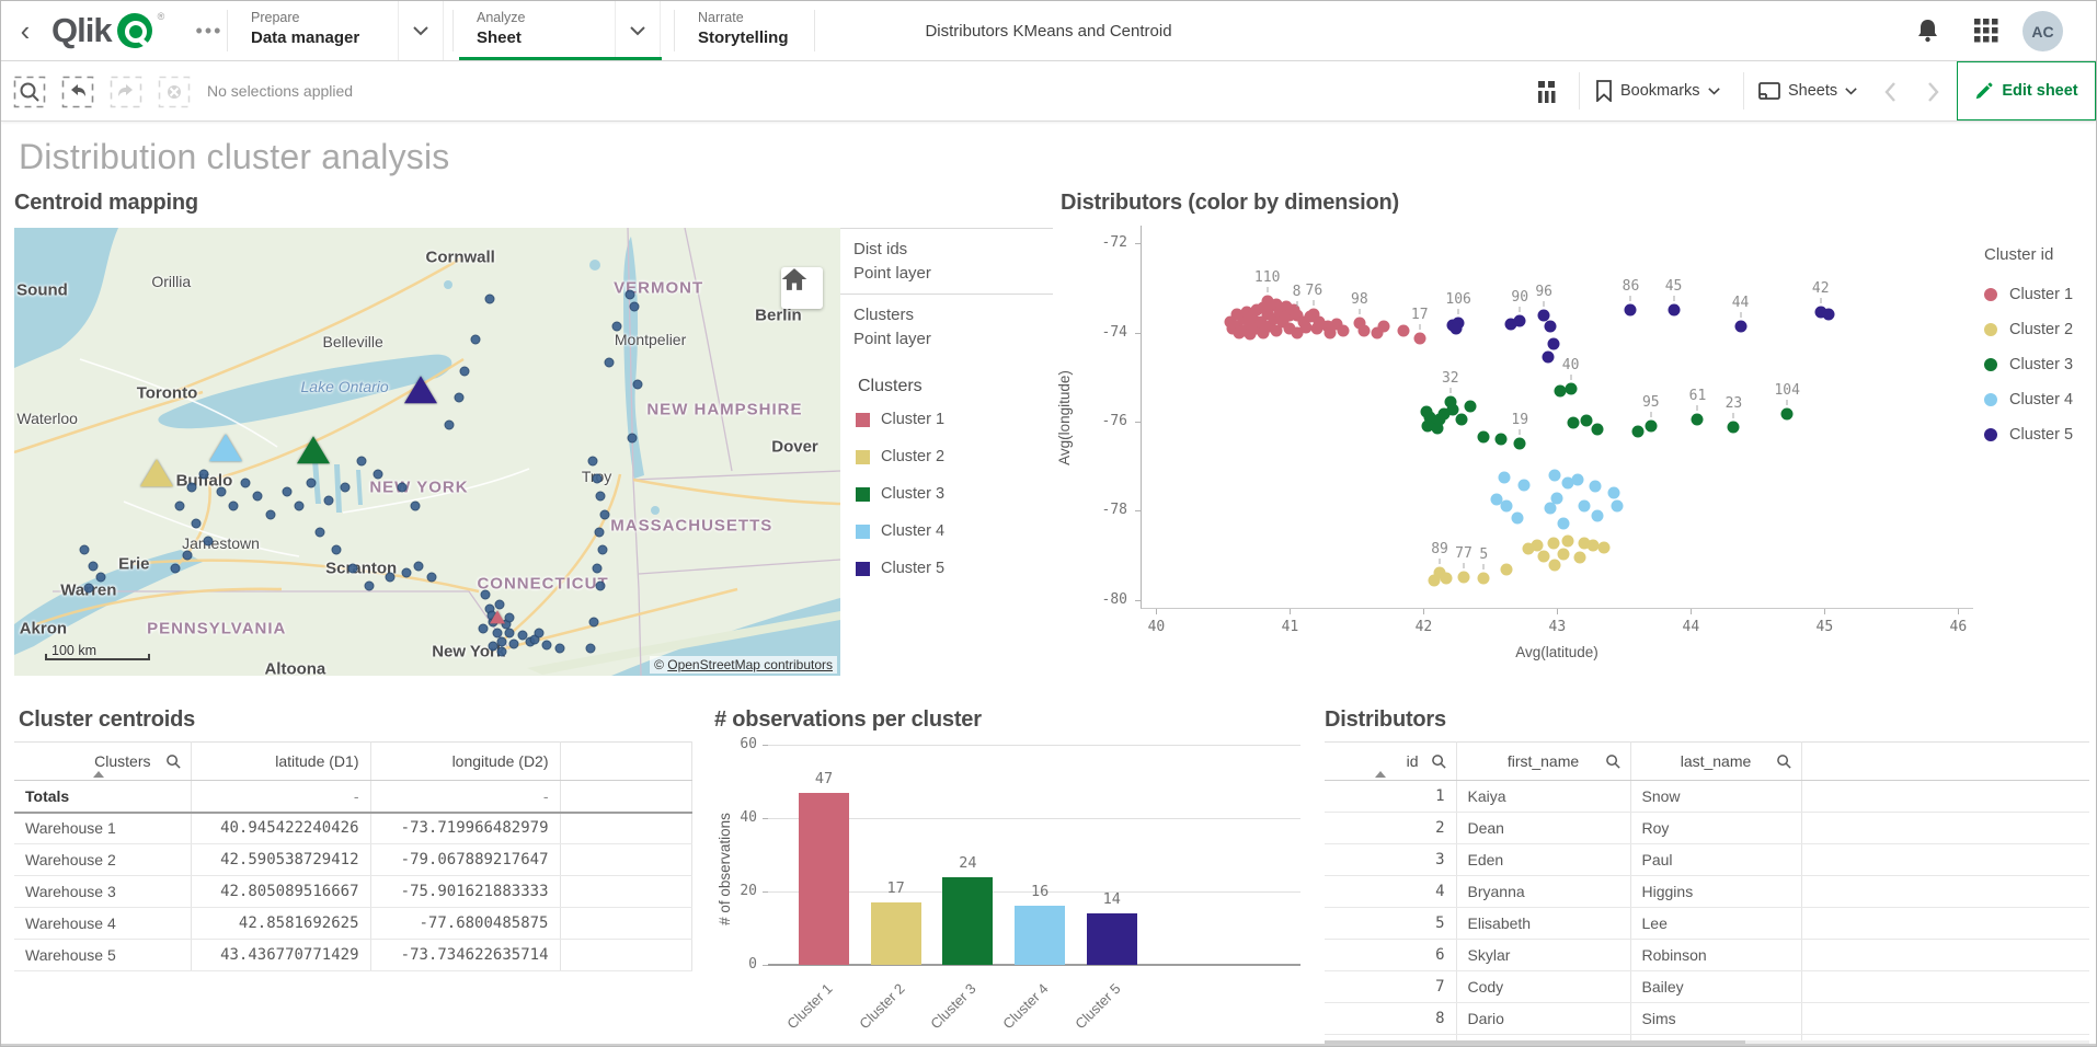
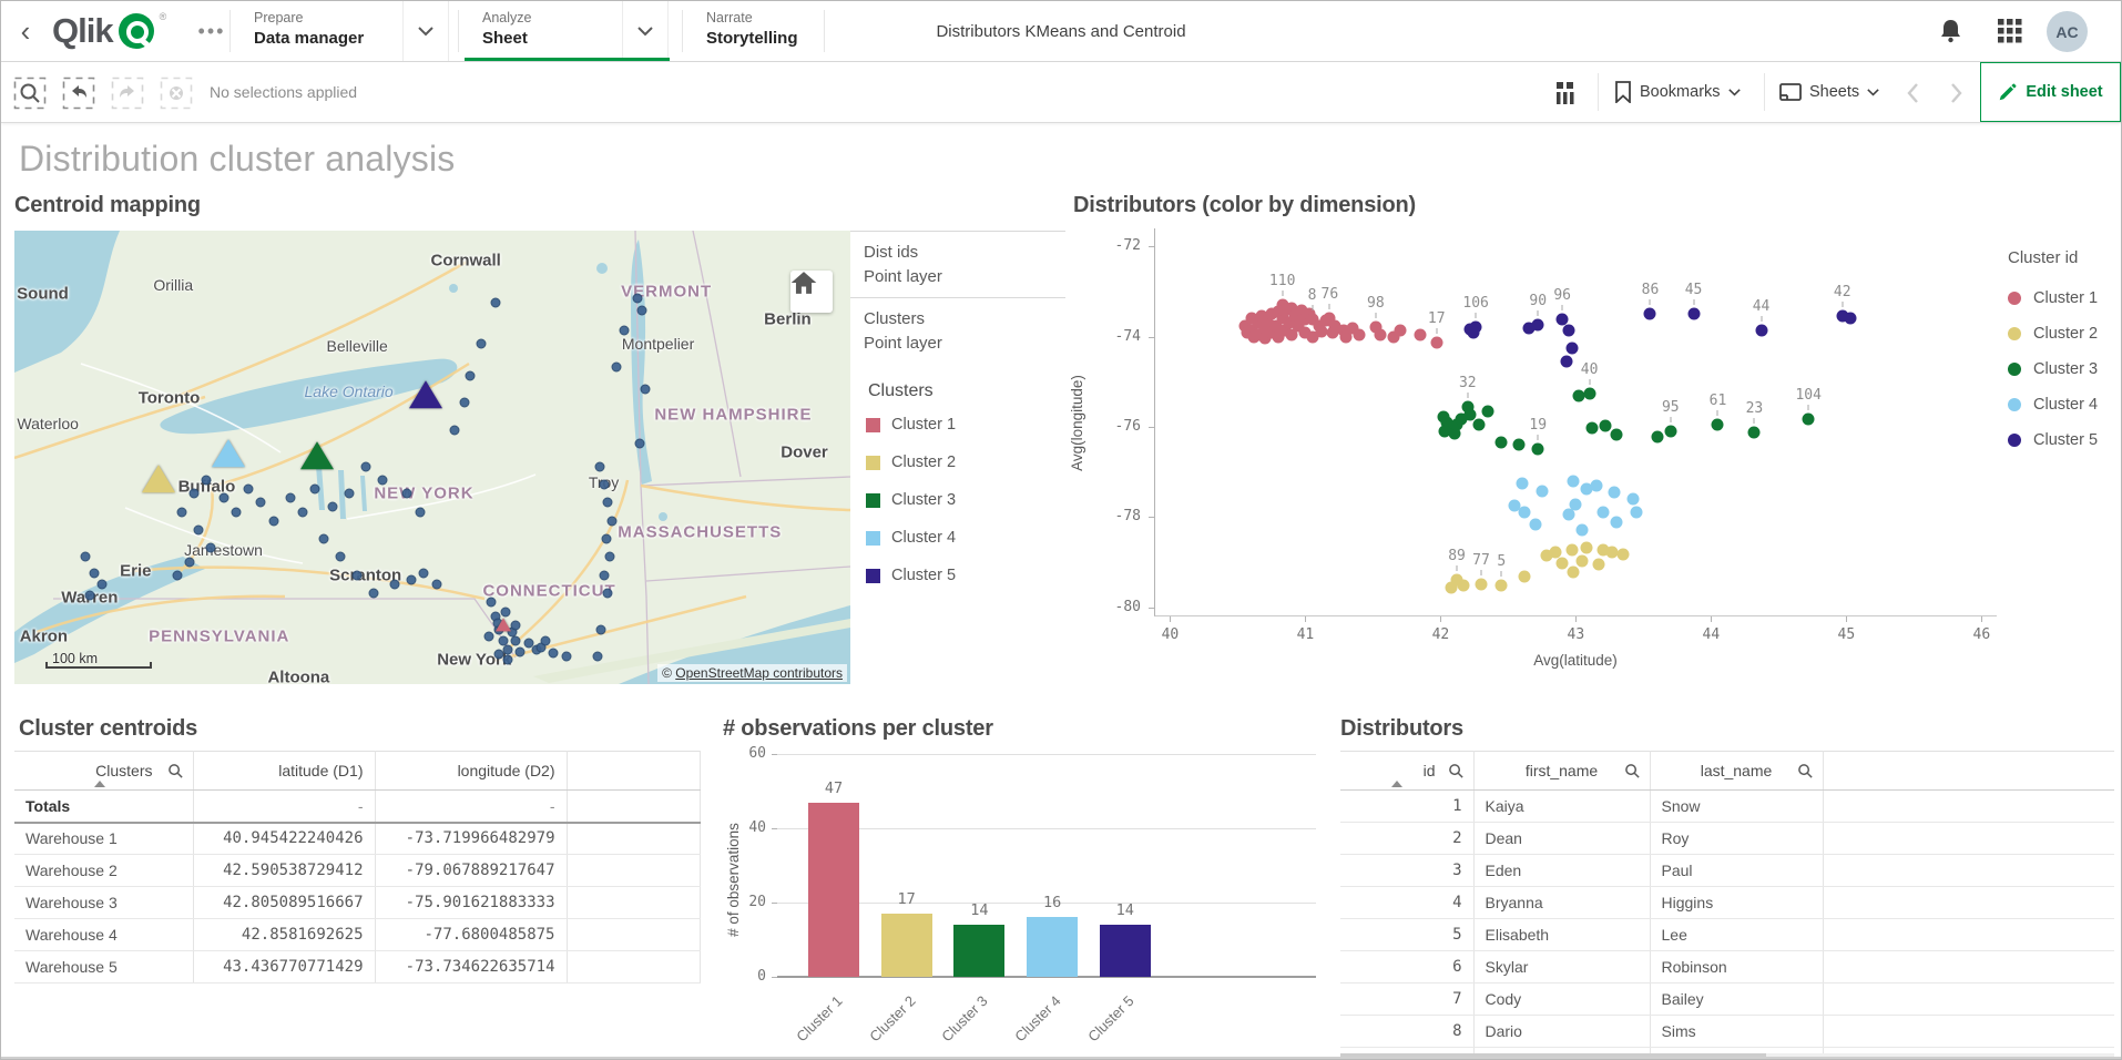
# observations per cluster/Cluster 3: 24 -> 14
